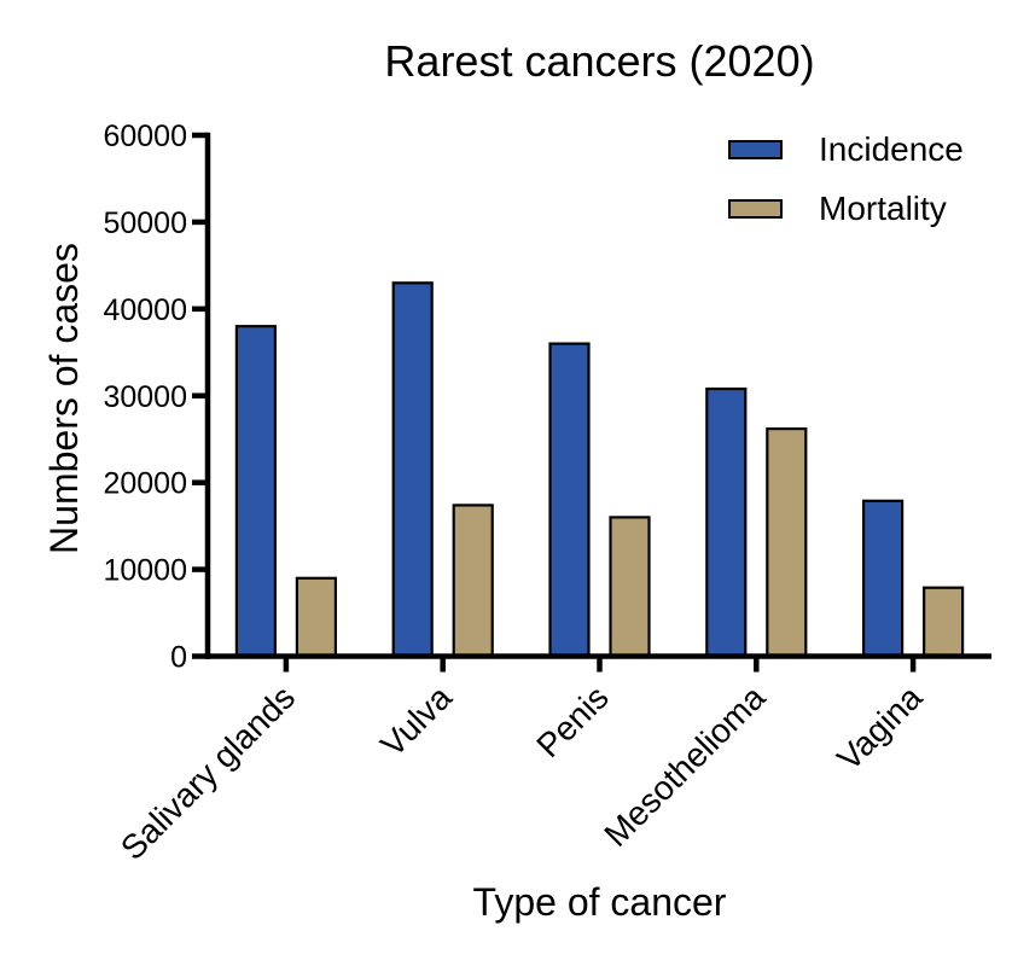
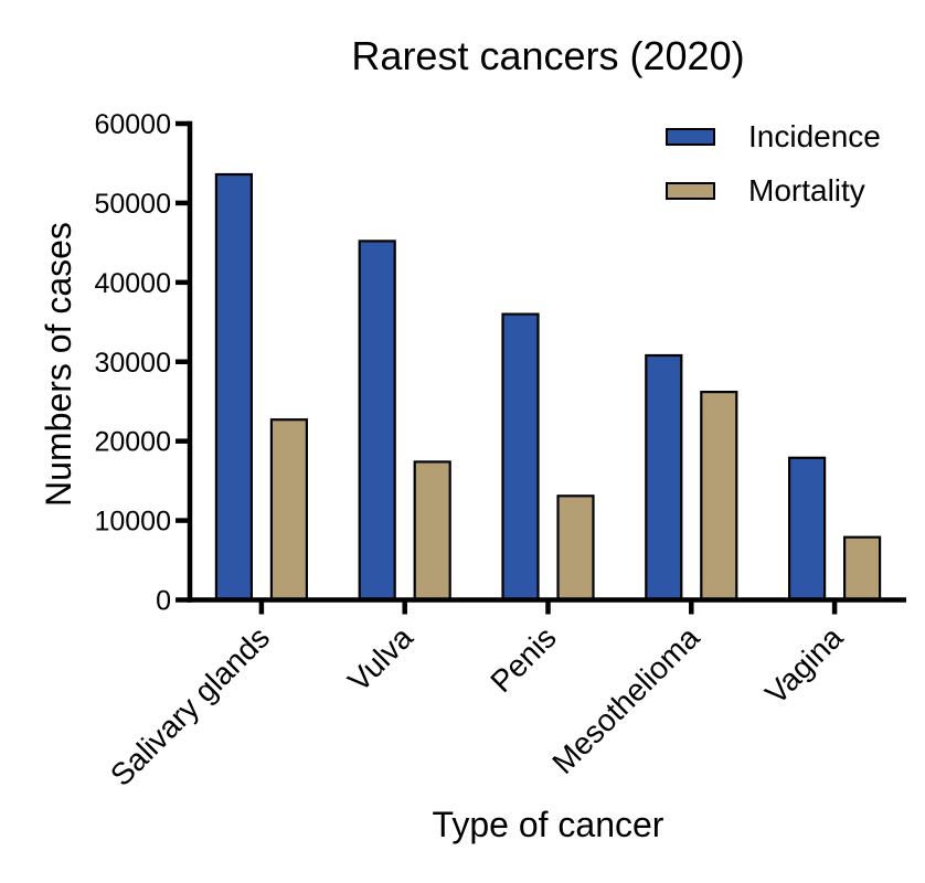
Incidence/Salivary glands: 38000 -> 54000
Mortality/Salivary glands: 9000 -> 23000
Incidence/Vulva: 43000 -> 45000
Mortality/Penis: 16000 -> 13000
